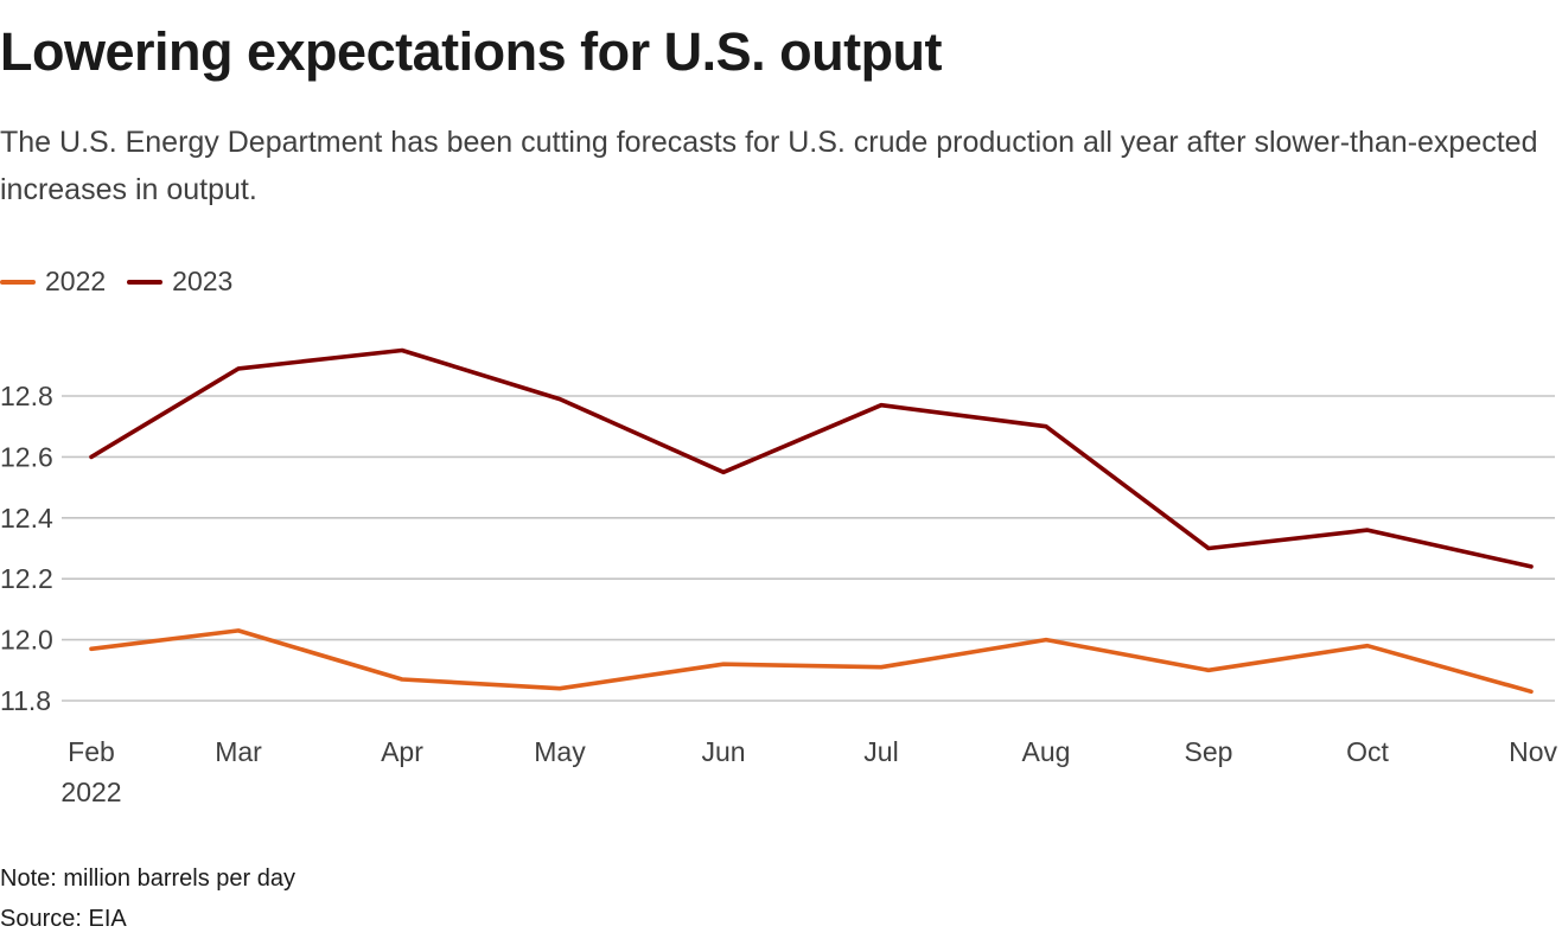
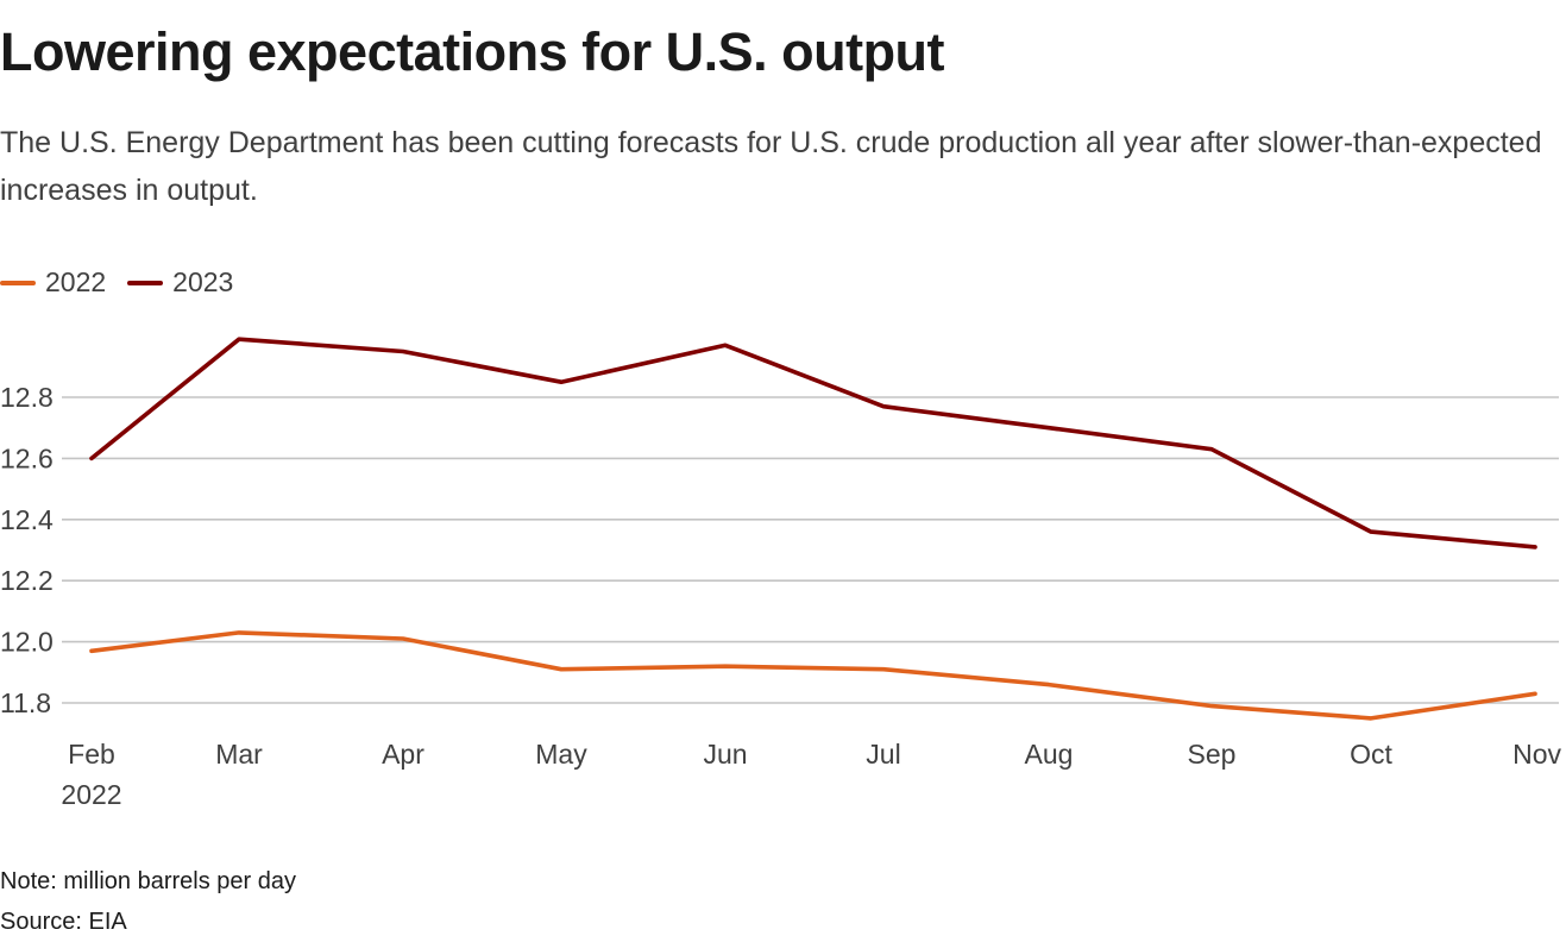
2023/Mar: 12.89 -> 12.99
2022/Apr: 11.87 -> 12.01
2022/May: 11.84 -> 11.91
2023/May: 12.79 -> 12.85
2023/Jun: 12.55 -> 12.97
2022/Aug: 12.00 -> 11.86
2022/Sep: 11.90 -> 11.79
2023/Sep: 12.30 -> 12.63
2022/Oct: 11.98 -> 11.75
2023/Nov: 12.24 -> 12.31
